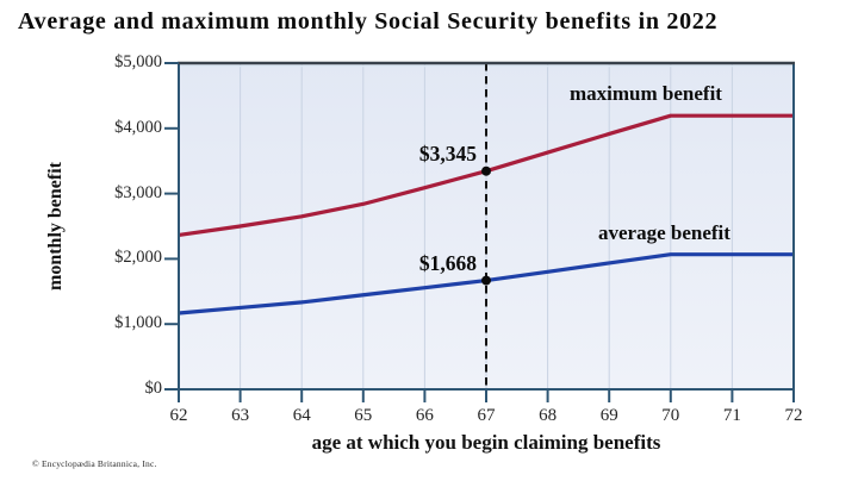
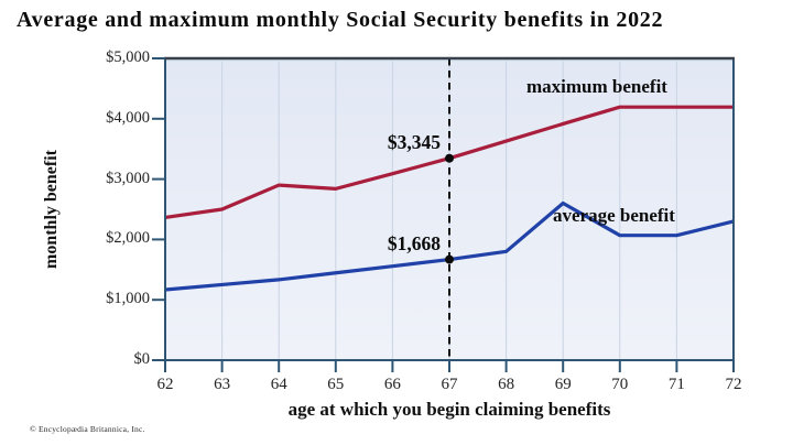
maximum benefit/64: $2600 -> $2900
average benefit/69: $1900 -> $2600
average benefit/72: $2100 -> $2300
